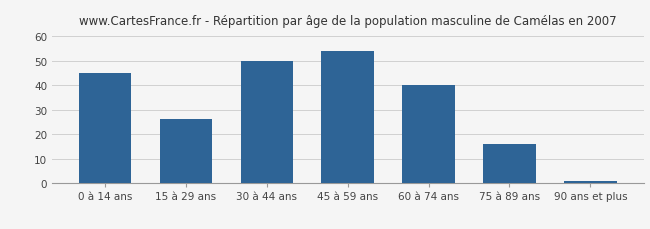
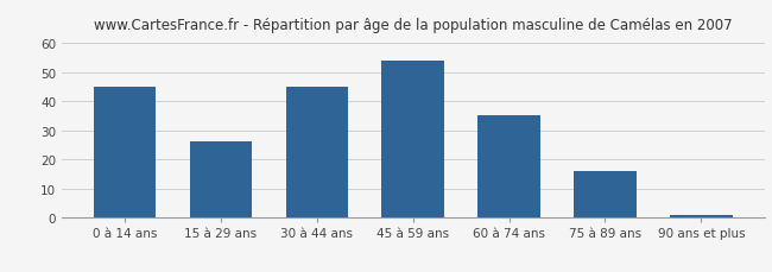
30 à 44 ans: 50 -> 45
60 à 74 ans: 40 -> 35
